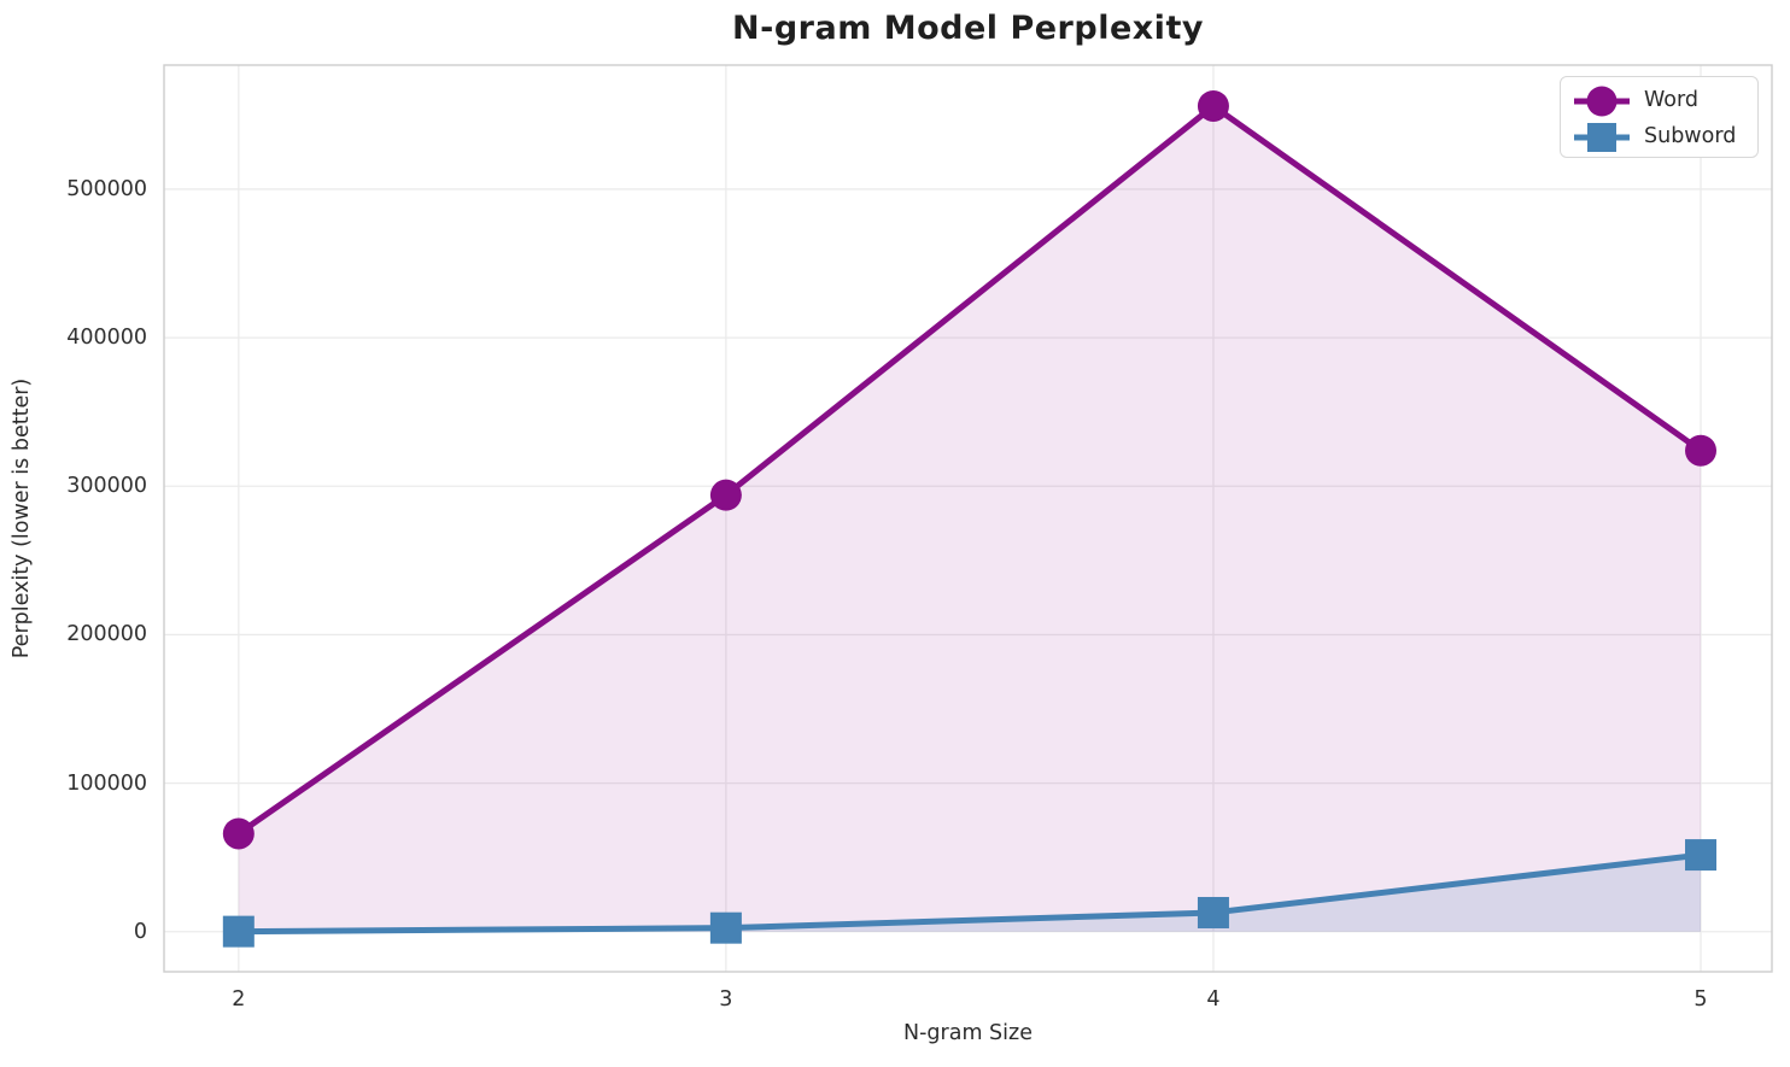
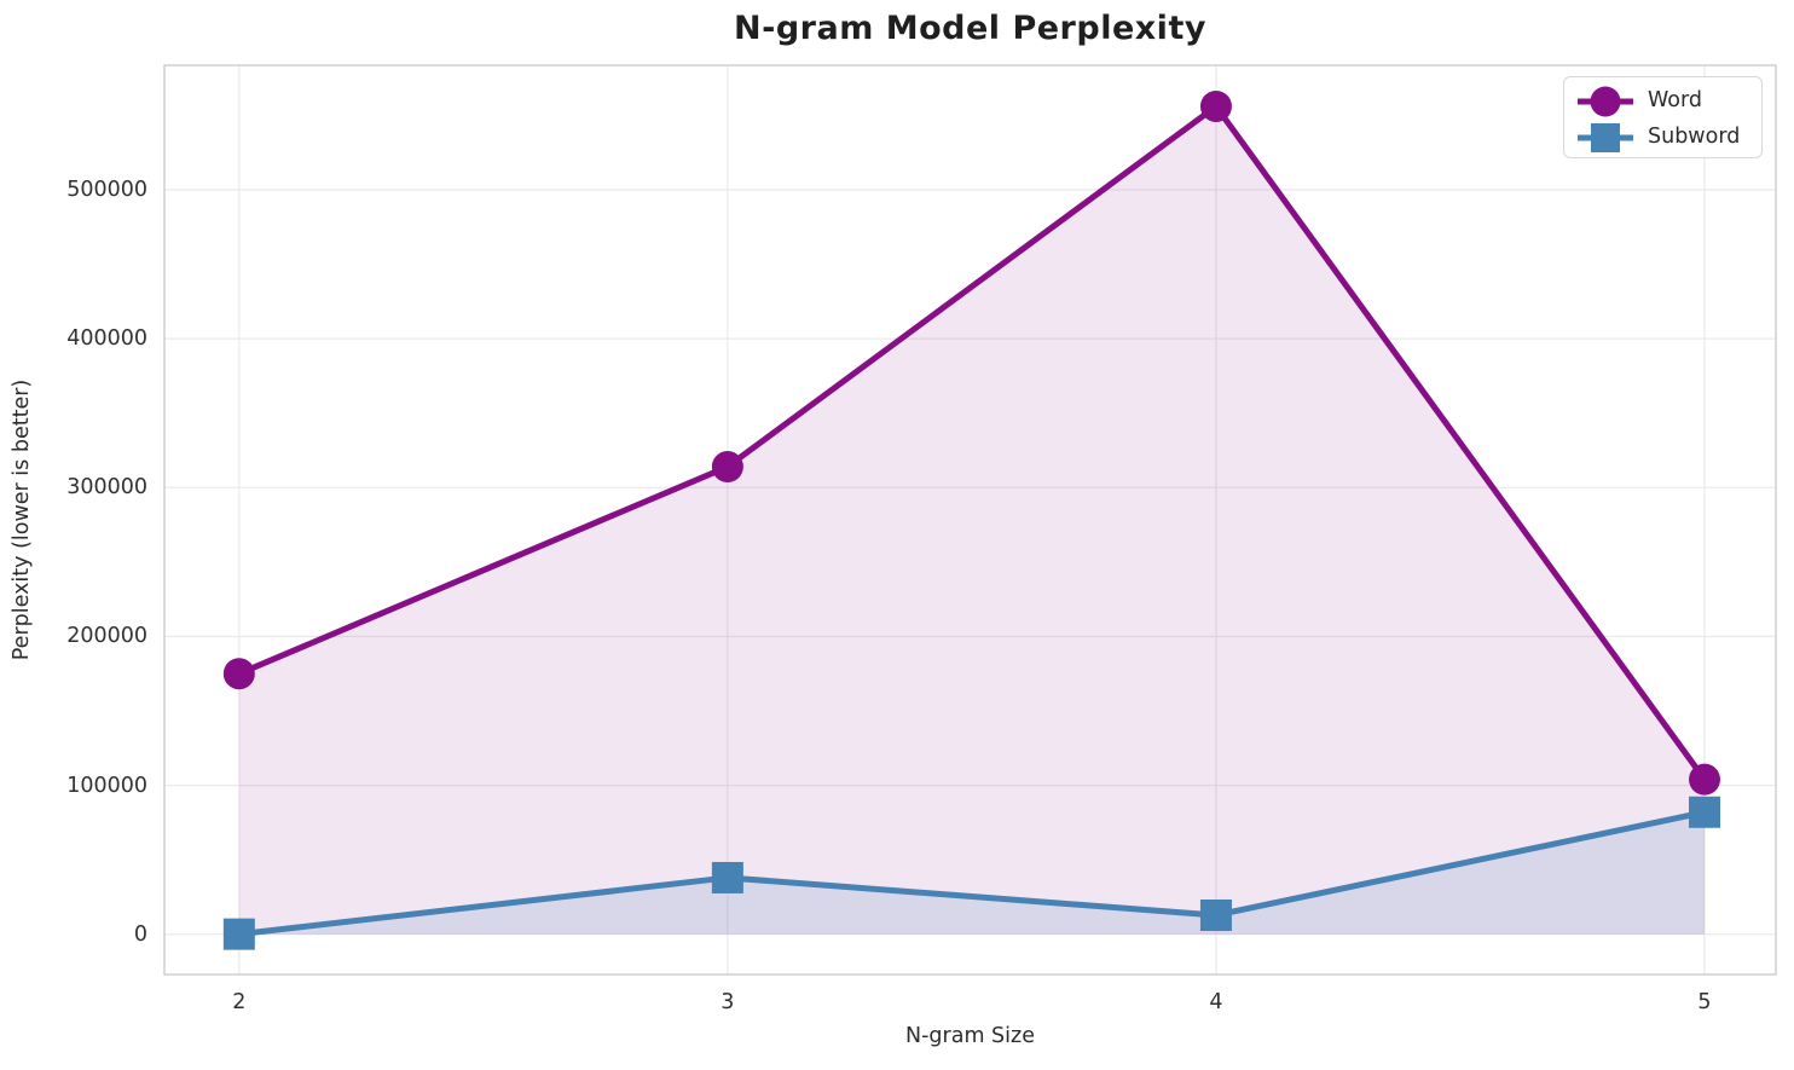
Word/2: 66000 -> 175000
Word/3: 294000 -> 314000
Subword/3: 2000 -> 38000
Word/5: 324000 -> 104000
Subword/5: 52000 -> 82000
